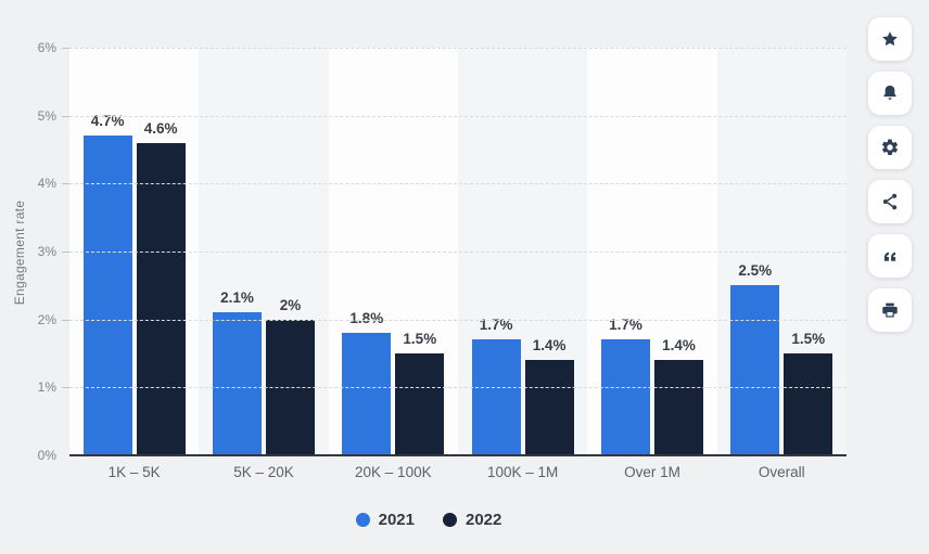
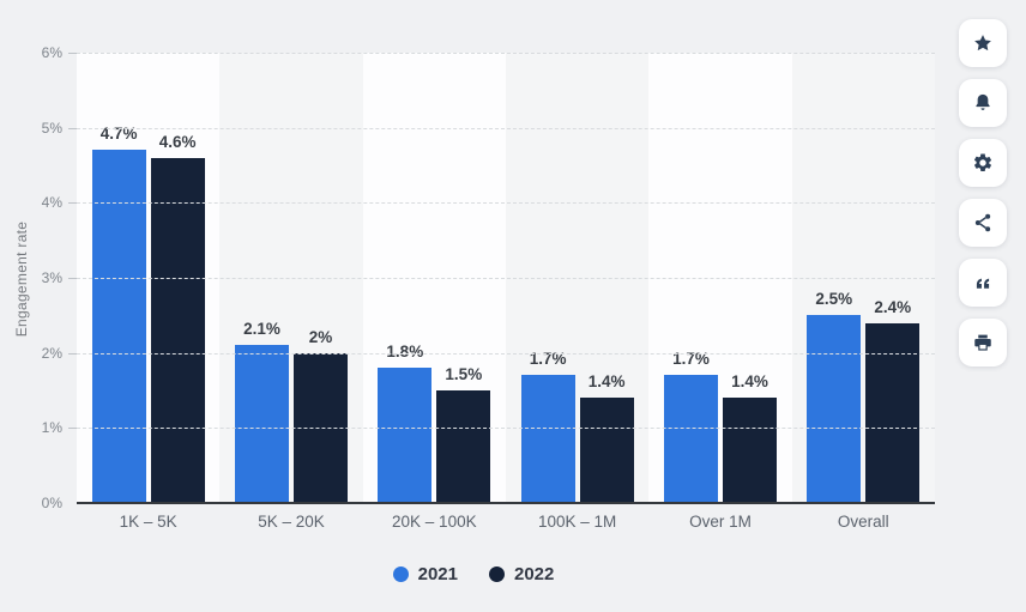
2022/Overall: 1.5% -> 2.4%
